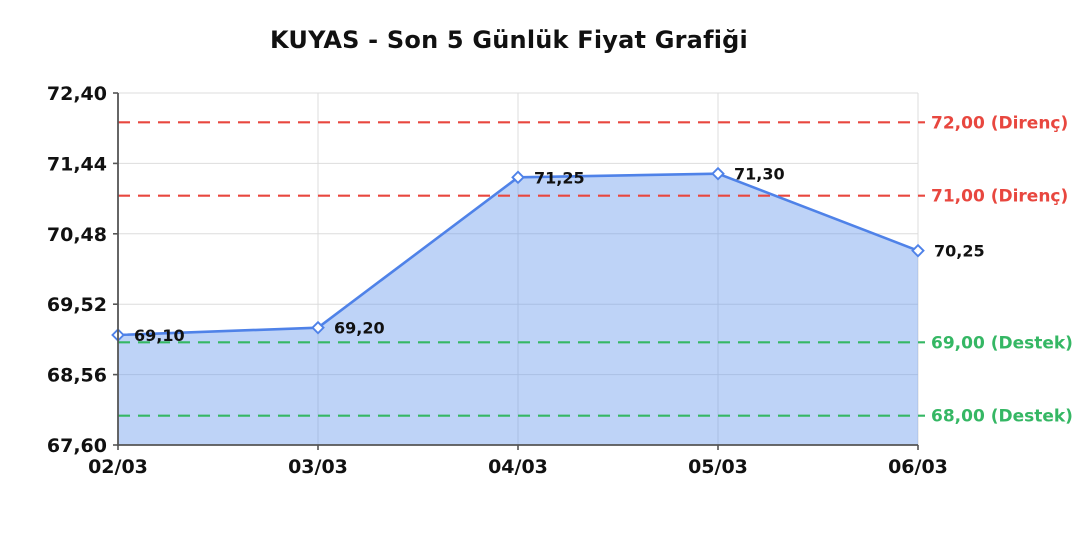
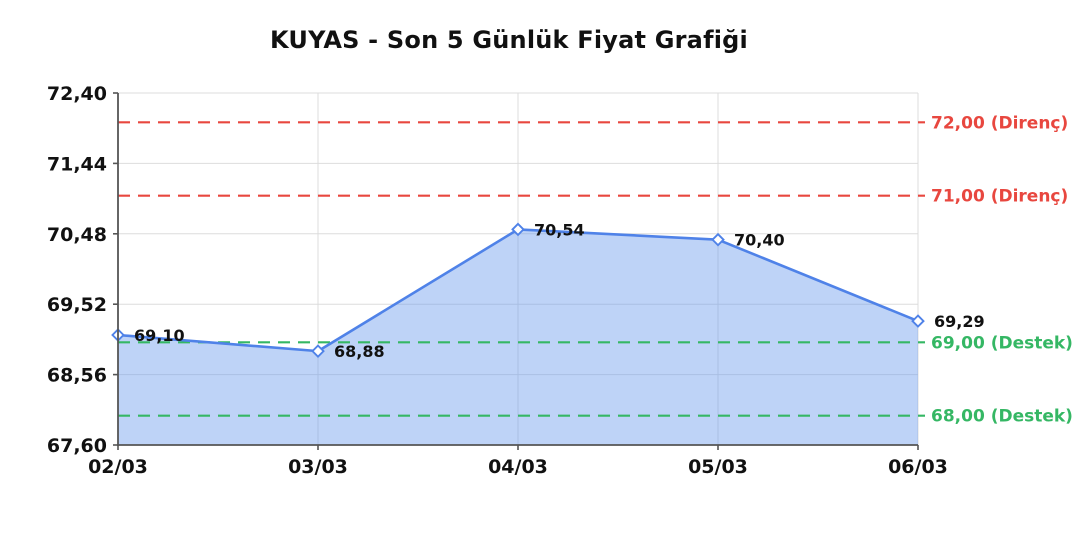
03/03: 69,20 -> 68,88
04/03: 71,25 -> 70,54
05/03: 71,30 -> 70,40
06/03: 70,25 -> 69,29
